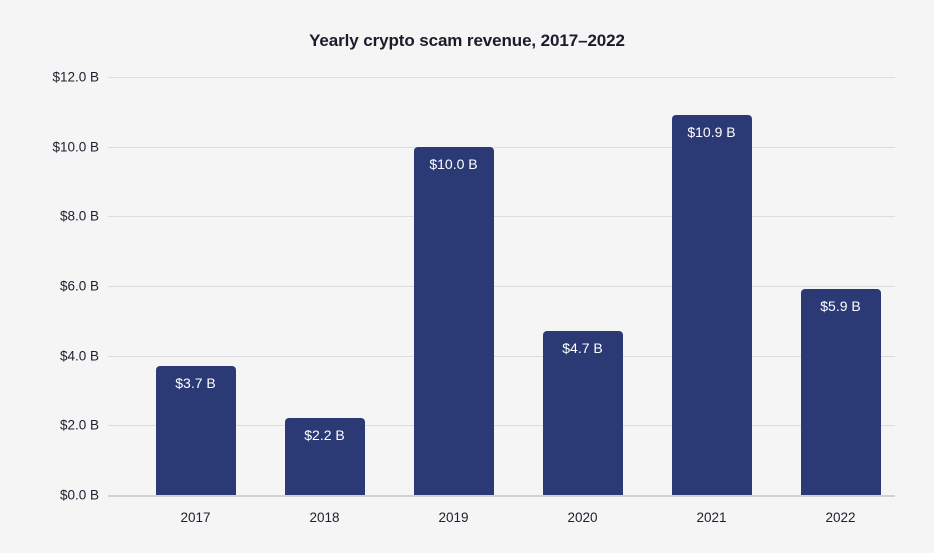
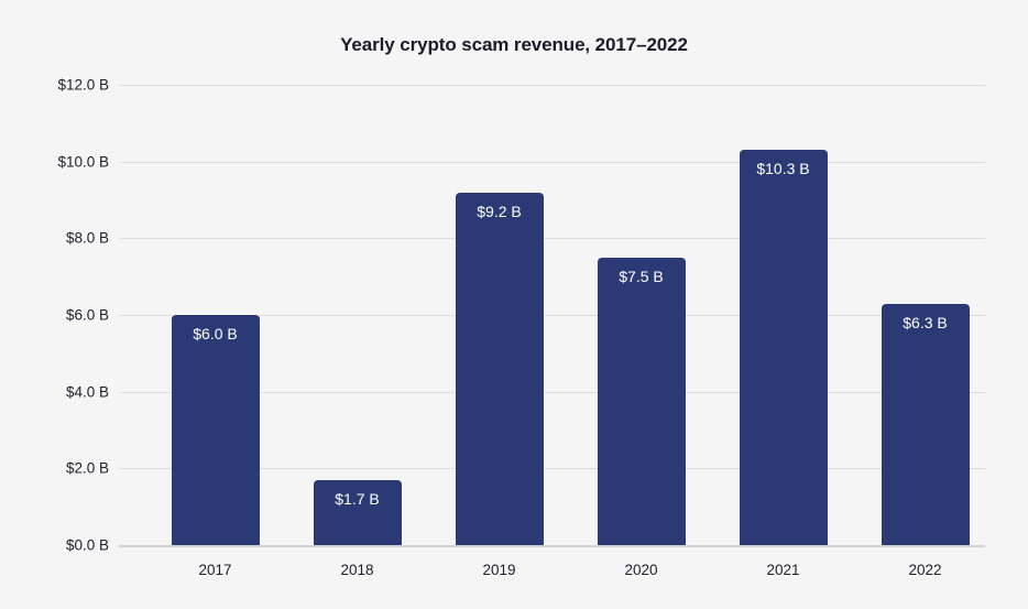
2017: $3.7 -> $6.0
2018: $2.2 -> $1.7
2019: $10.0 -> $9.2
2020: $4.7 -> $7.5
2021: $10.9 -> $10.3
2022: $5.9 -> $6.3
